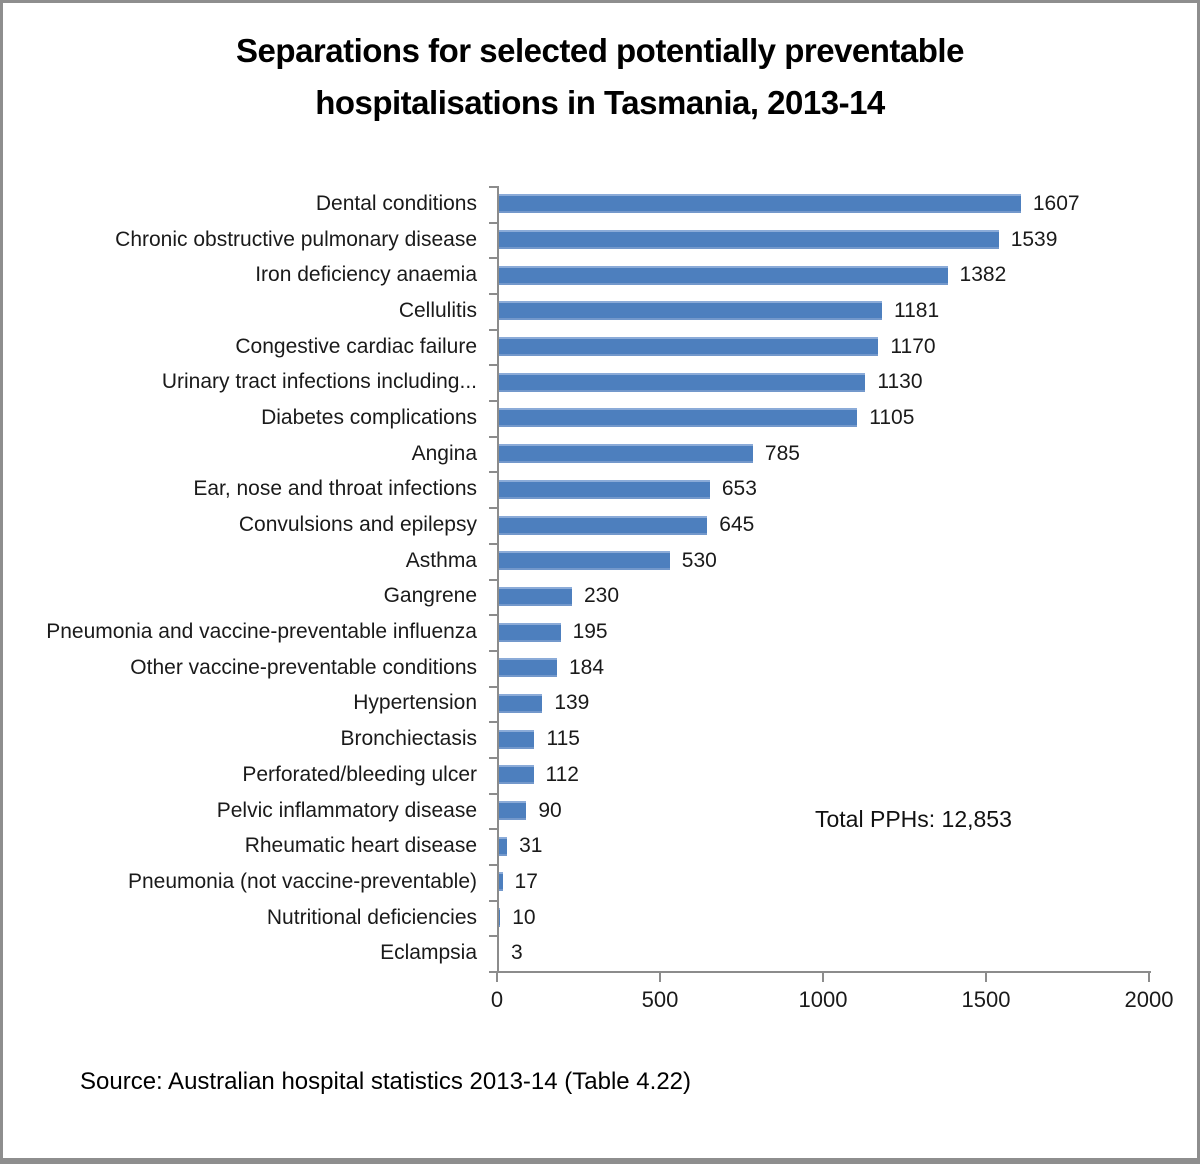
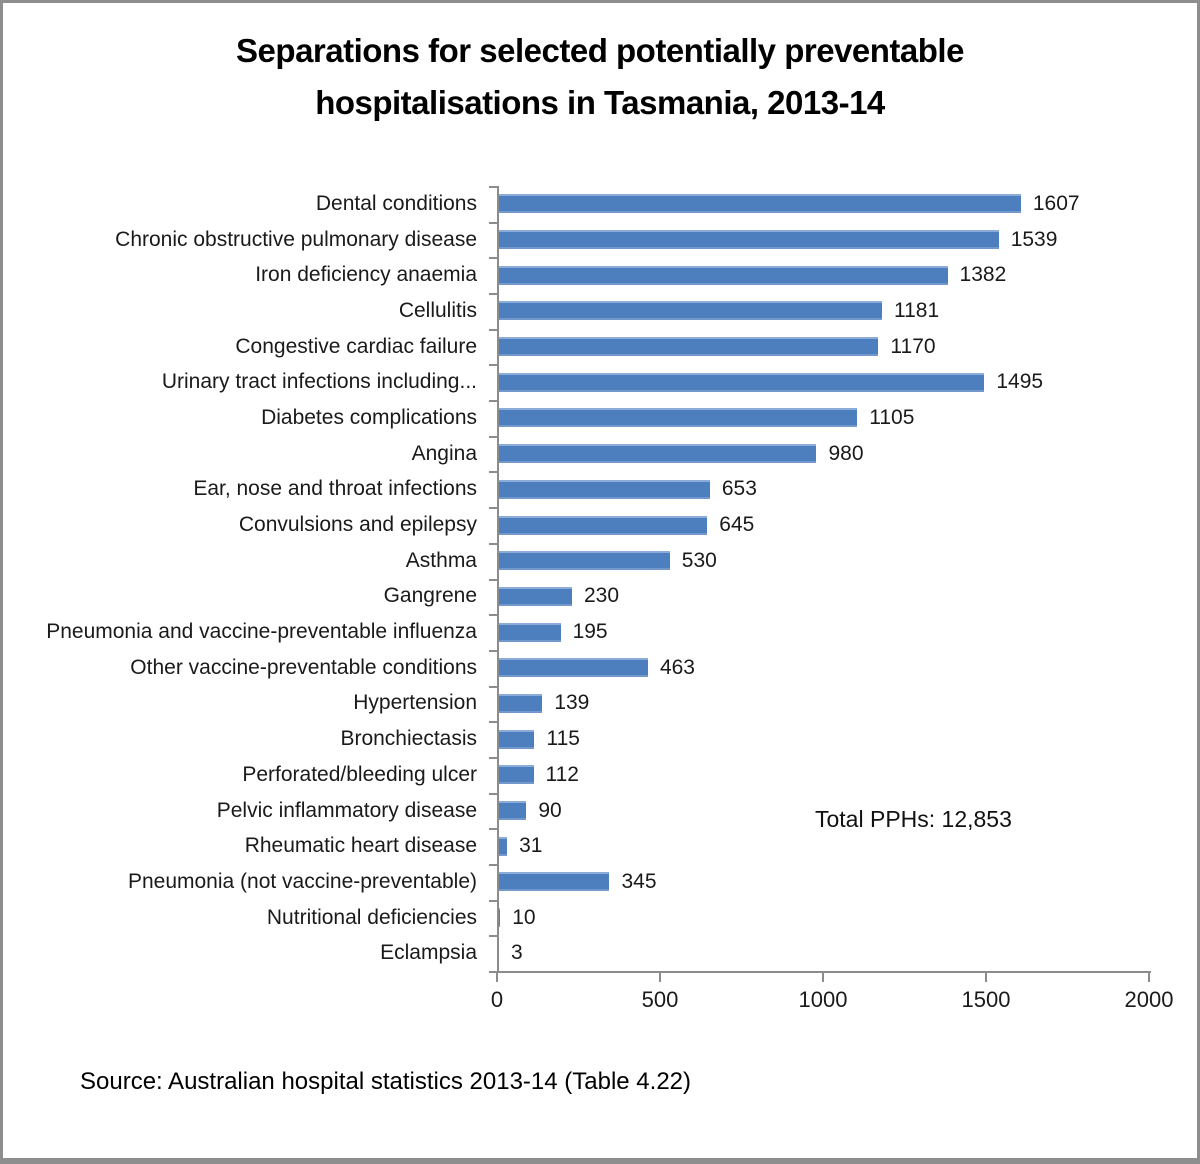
Urinary tract infections including...: 1130 -> 1495
Angina: 785 -> 980
Other vaccine-preventable conditions: 184 -> 463
Pneumonia (not vaccine-preventable): 17 -> 345
